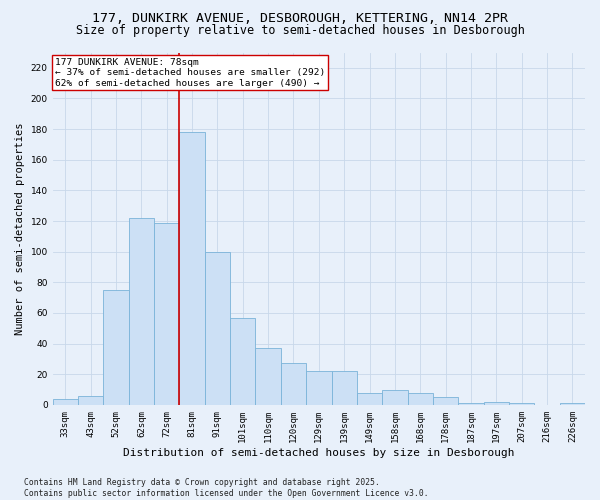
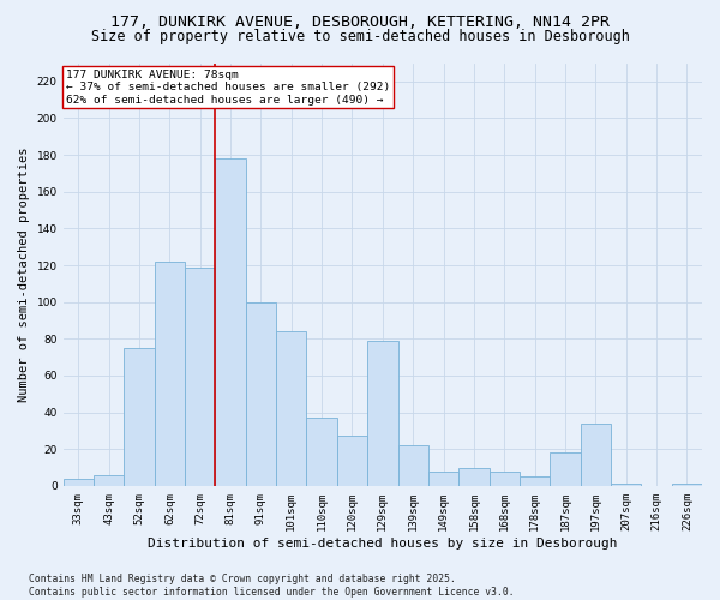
101sqm: 57 -> 84
129sqm: 22 -> 79
187sqm: 1 -> 18
197sqm: 2 -> 34
